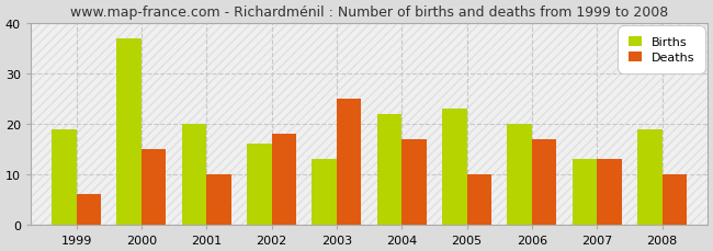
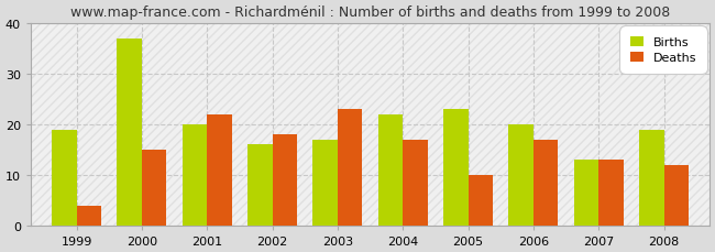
Deaths/1999: 6 -> 4
Deaths/2001: 10 -> 22
Births/2003: 13 -> 17
Deaths/2003: 25 -> 23
Deaths/2008: 10 -> 12
